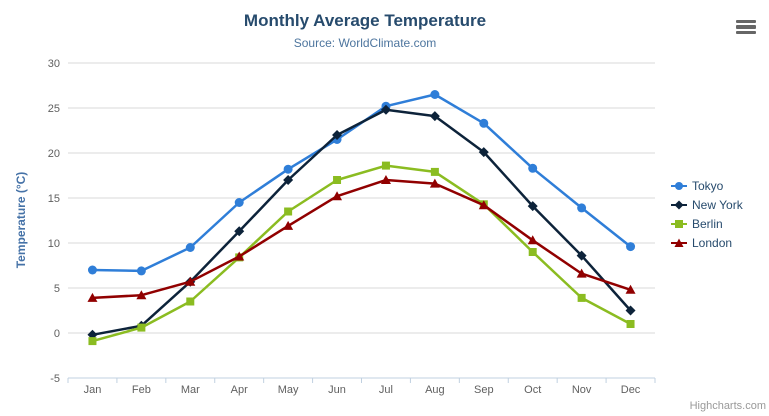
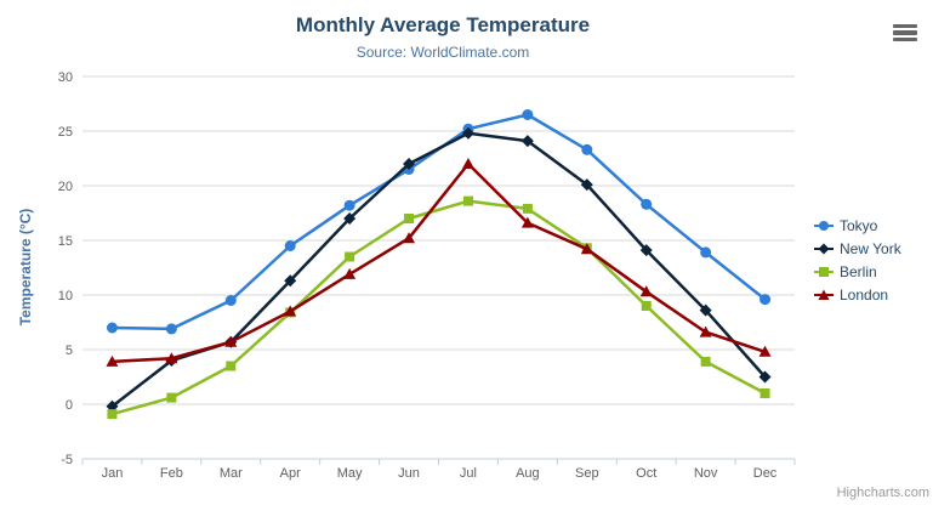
New York/Feb: 1 -> 4
London/Jul: 17 -> 22
